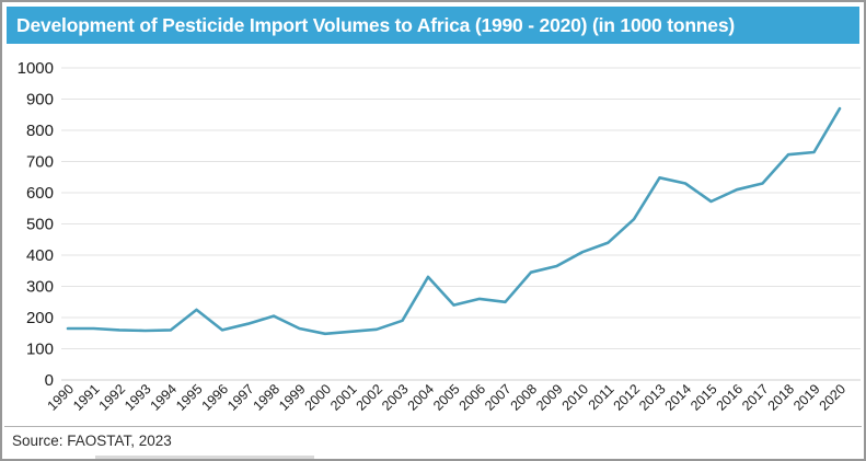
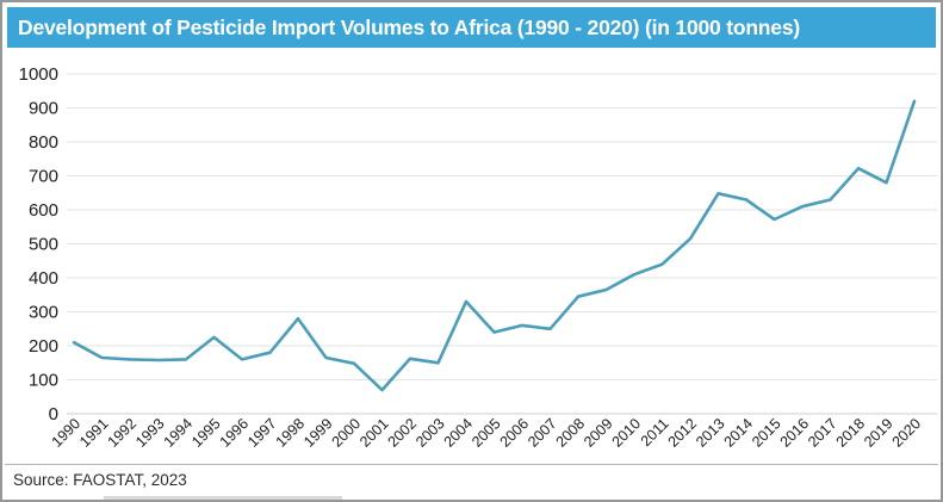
1990: 160 -> 210
1998: 200 -> 280
2001: 160 -> 70
2003: 190 -> 150
2019: 730 -> 680
2020: 870 -> 920
